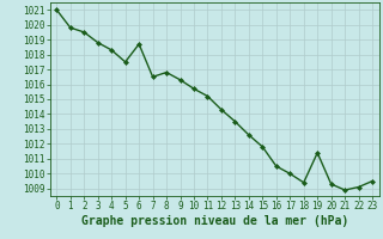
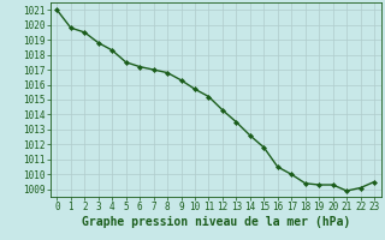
6: 1018.7 -> 1017.2
7: 1016.5 -> 1017.0
19: 1011.4 -> 1009.3
